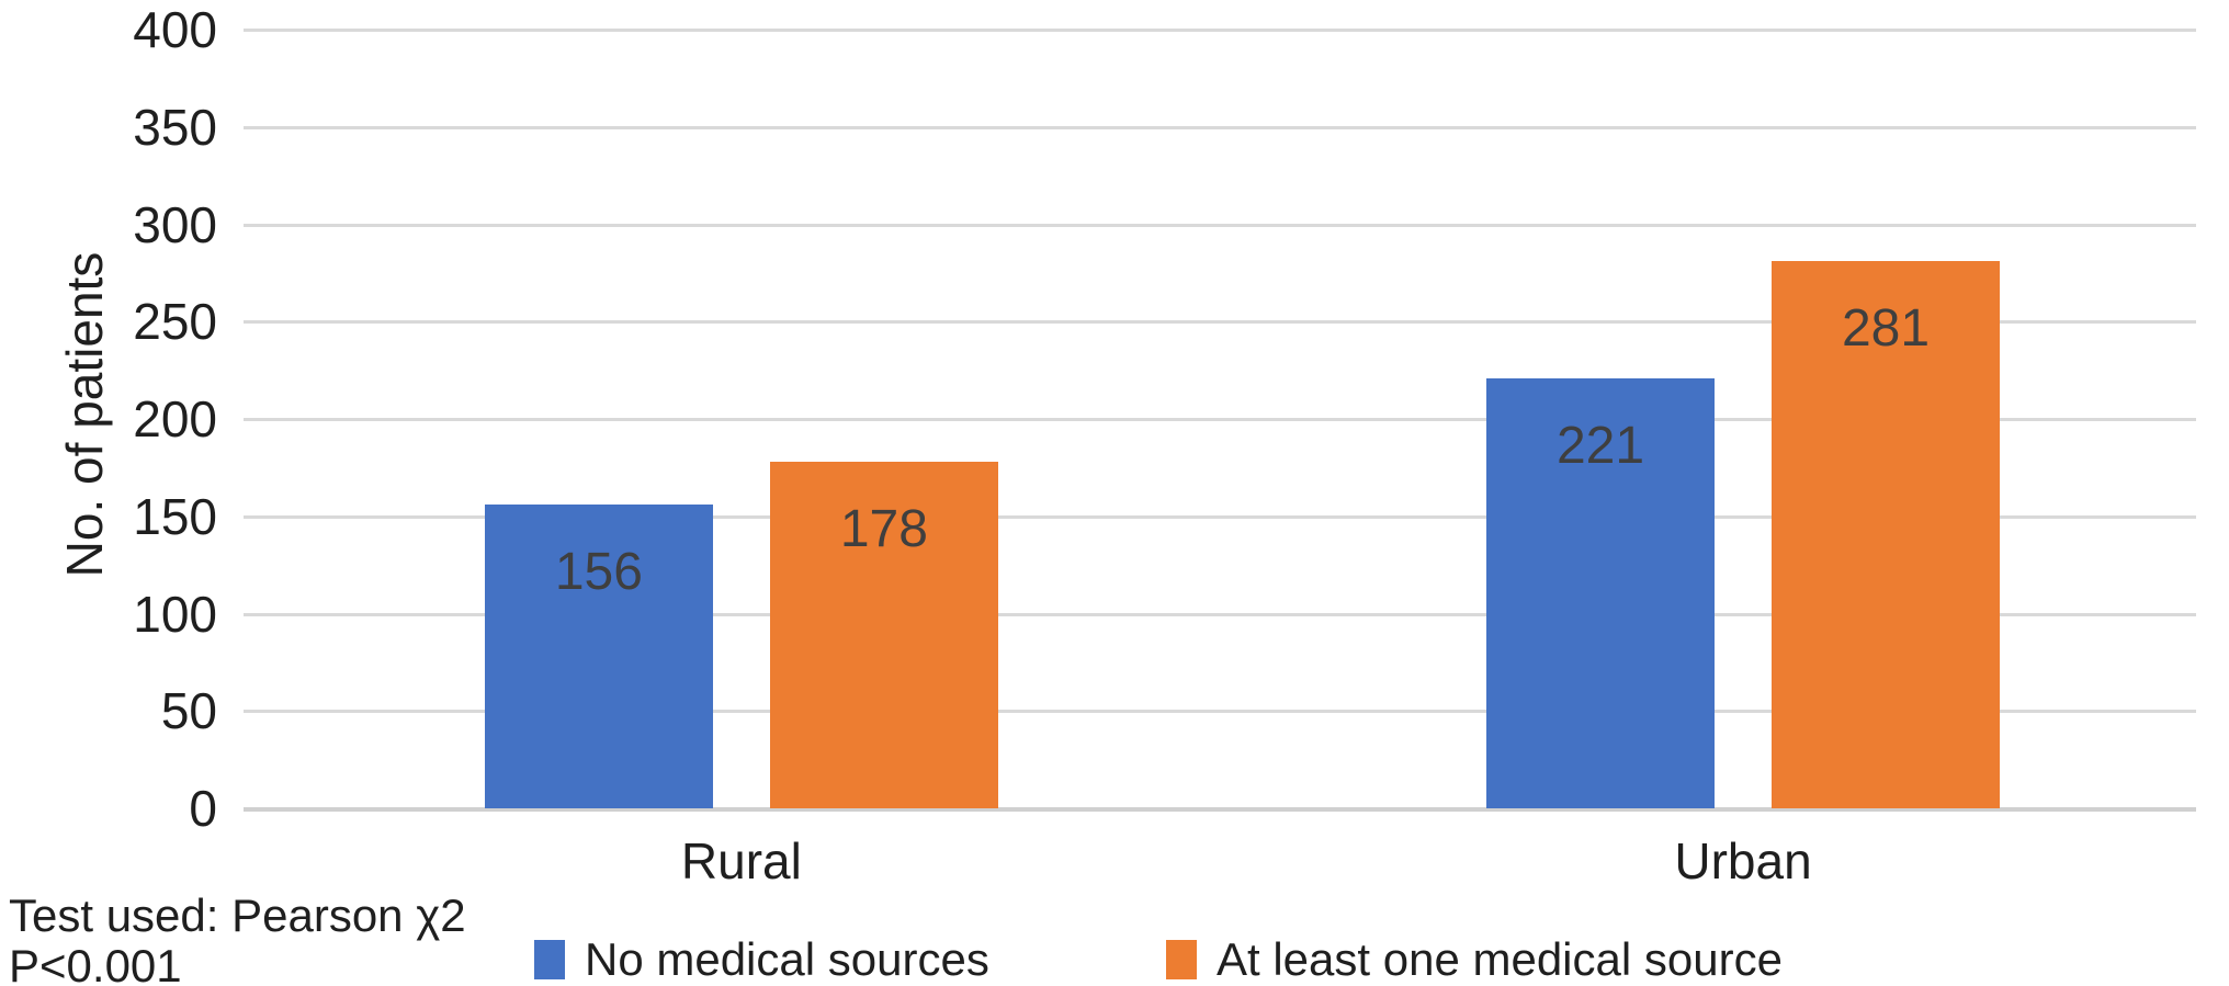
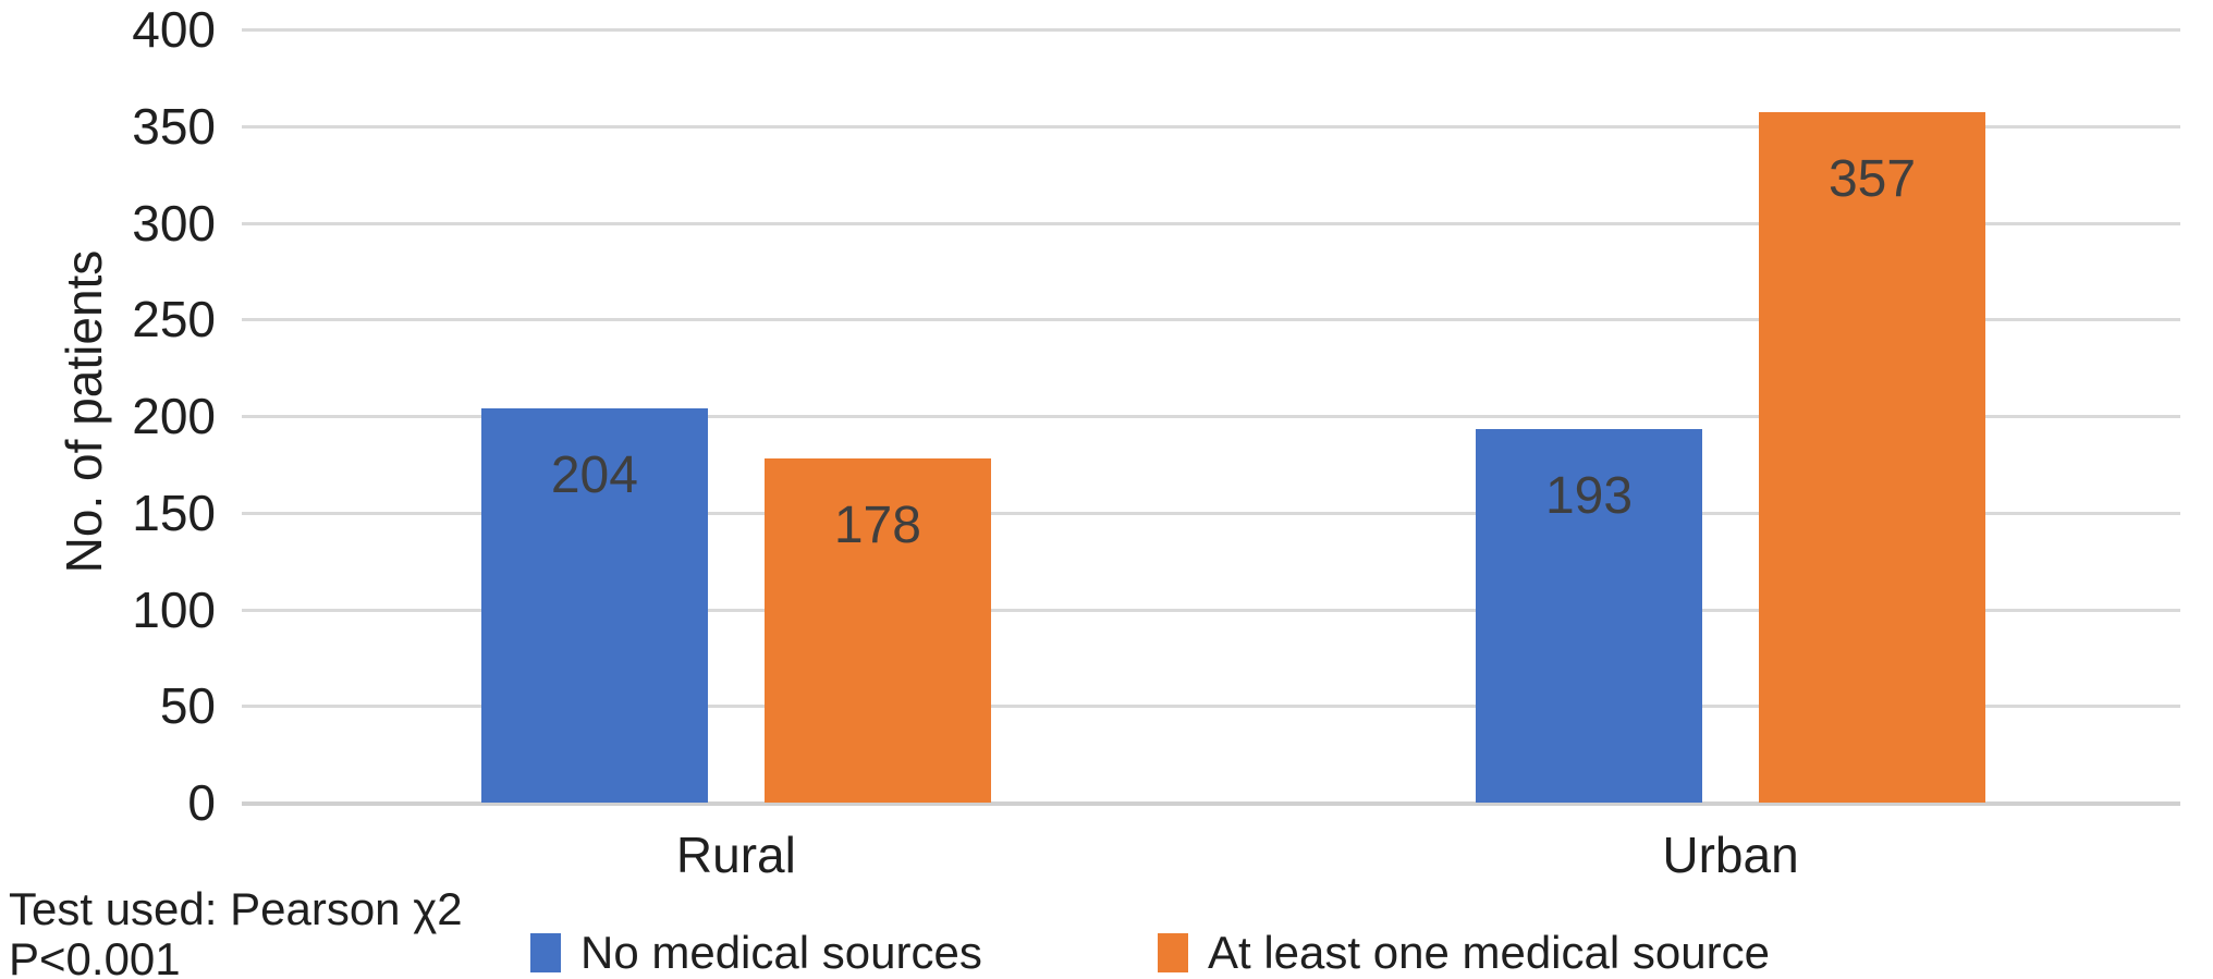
No medical sources/Rural: 156 -> 204
No medical sources/Urban: 221 -> 193
At least one medical source/Urban: 281 -> 357
